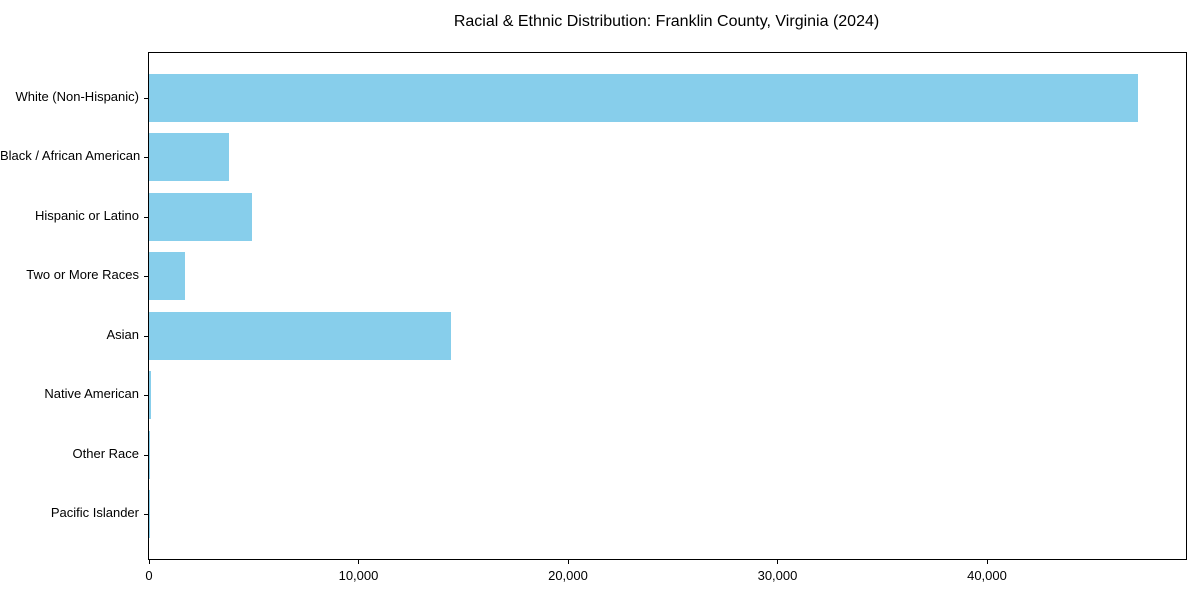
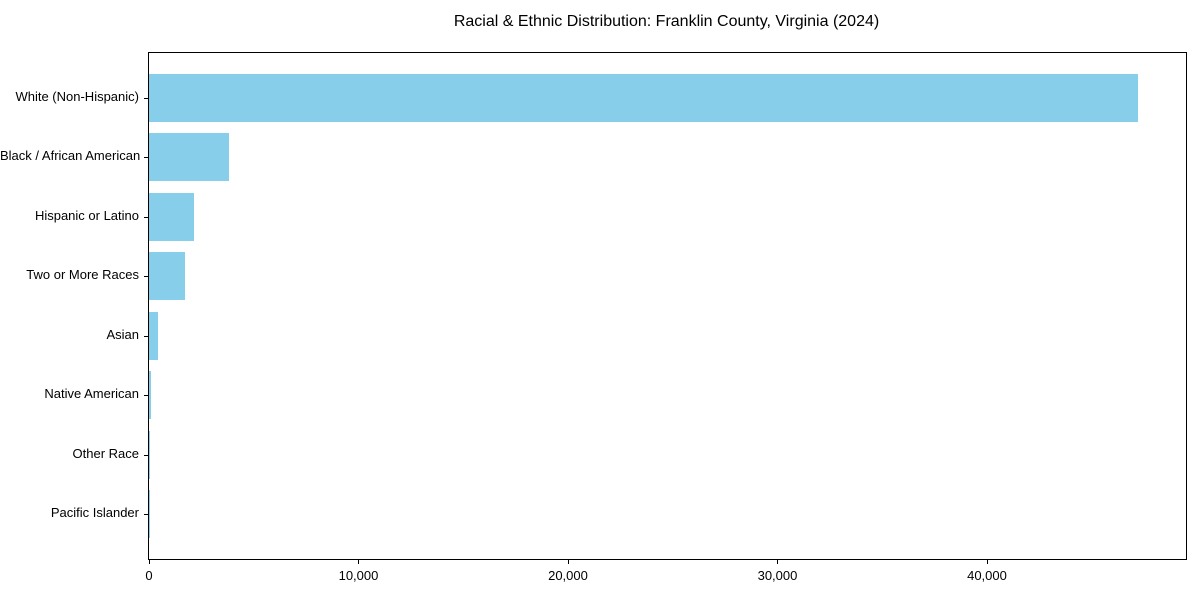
Hispanic or Latino: 4900 -> 2200
Asian: 14400 -> 400
